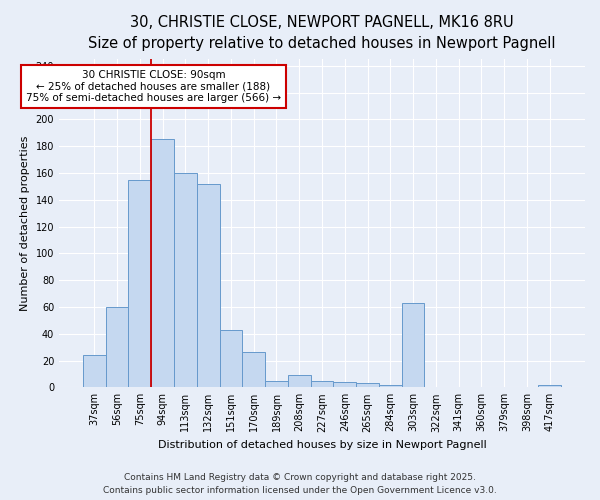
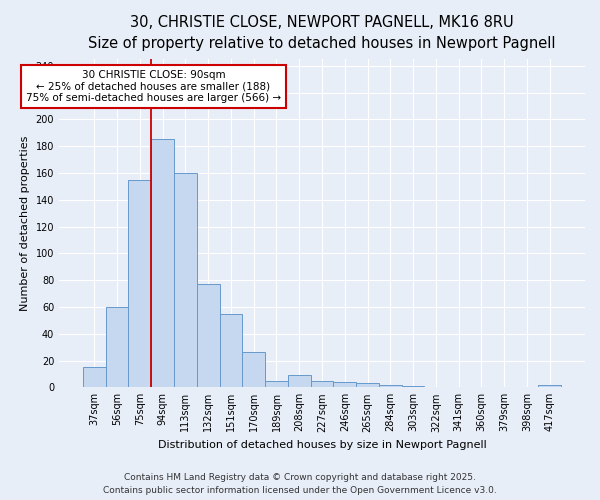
37sqm: 24 -> 15
132sqm: 152 -> 77
151sqm: 43 -> 55
303sqm: 63 -> 1
